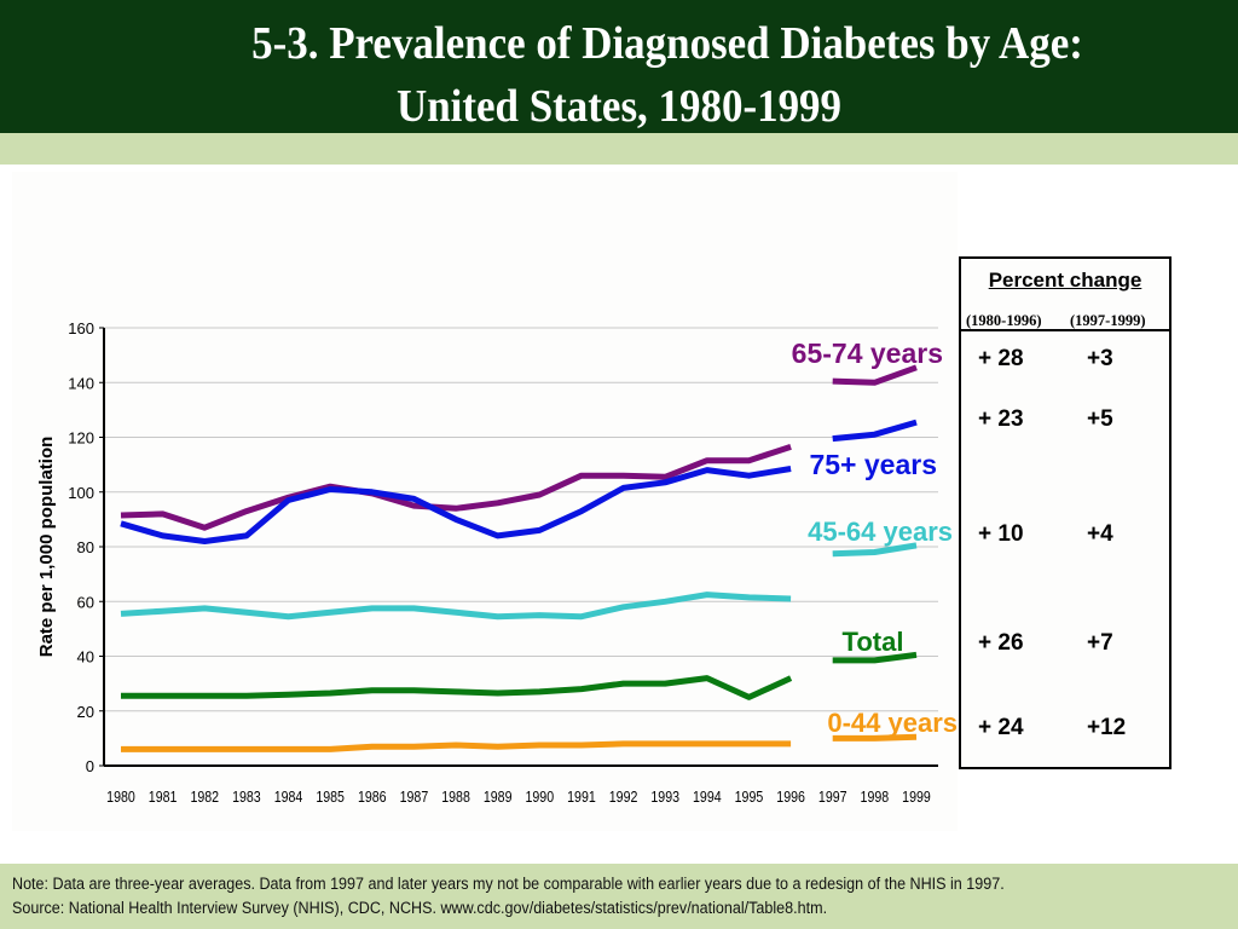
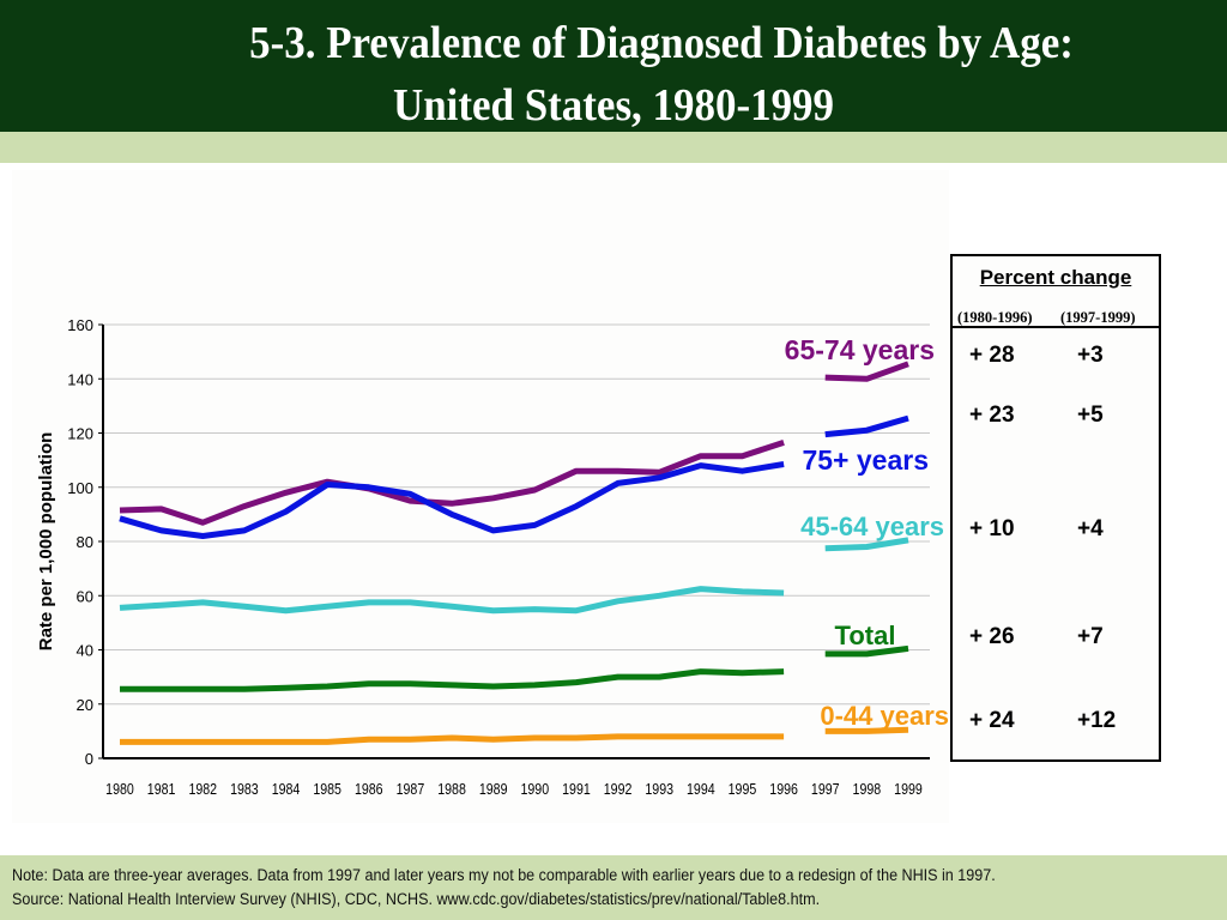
75+ years/1984: 97 -> 91
Total/1995: 25 -> 32
